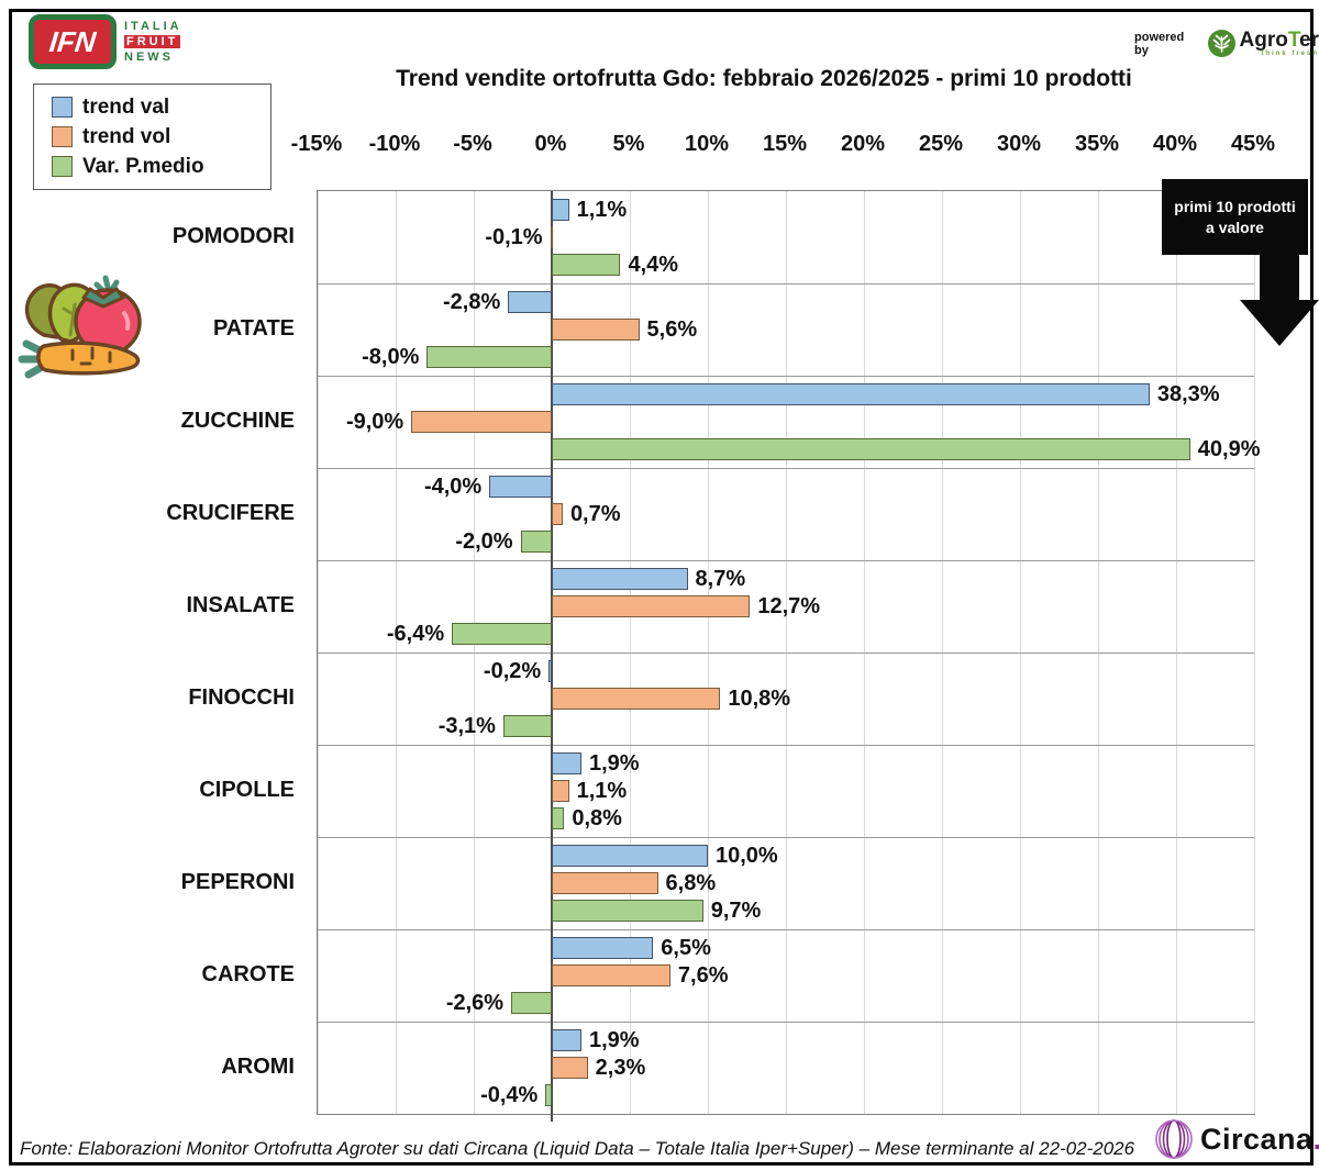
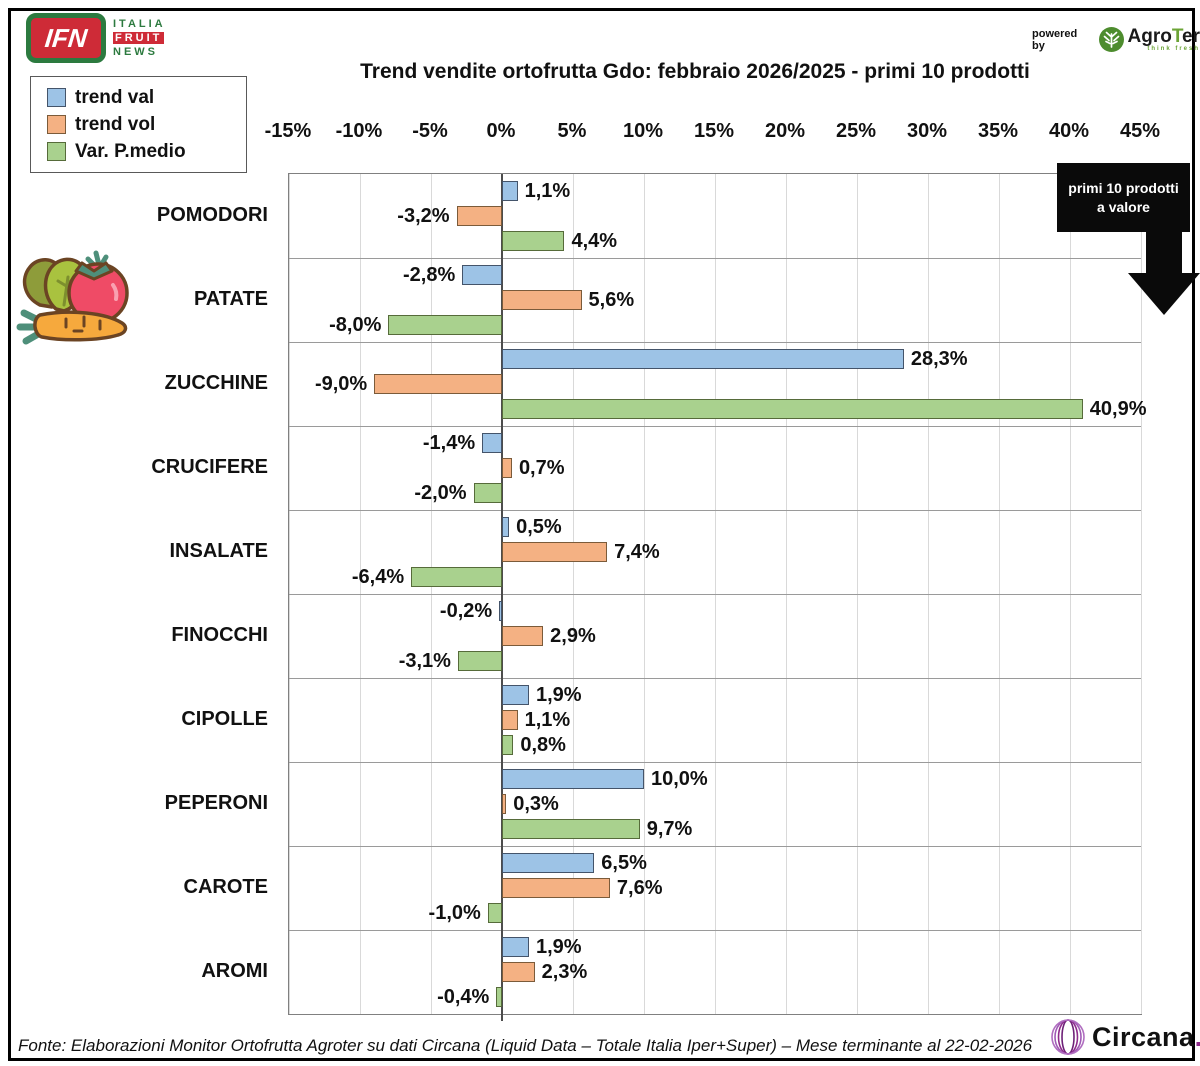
trend vol/POMODORI: -0,1% -> -3,2%
trend val/ZUCCHINE: 38,3% -> 28,3%
trend val/CRUCIFERE: -4,0% -> -1,4%
trend val/INSALATE: 8,7% -> 0,5%
trend vol/INSALATE: 12,7% -> 7,4%
trend vol/FINOCCHI: 10,8% -> 2,9%
trend vol/PEPERONI: 6,8% -> 0,3%
Var. P.medio/CAROTE: -2,6% -> -1,0%
